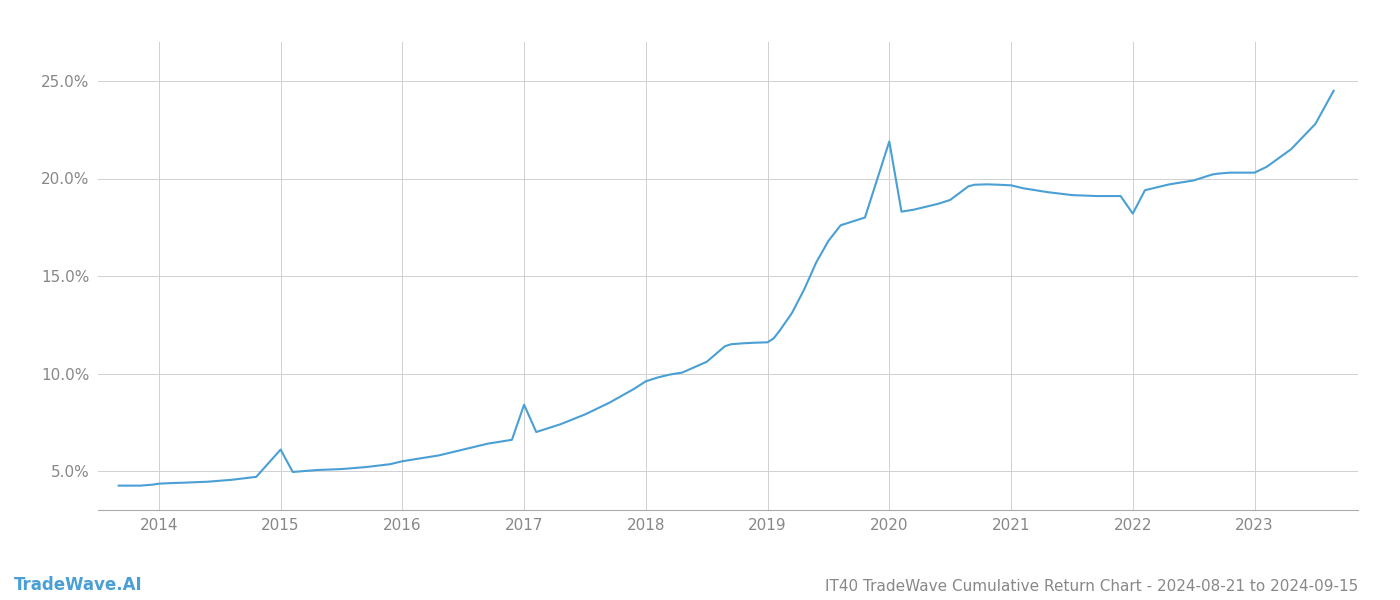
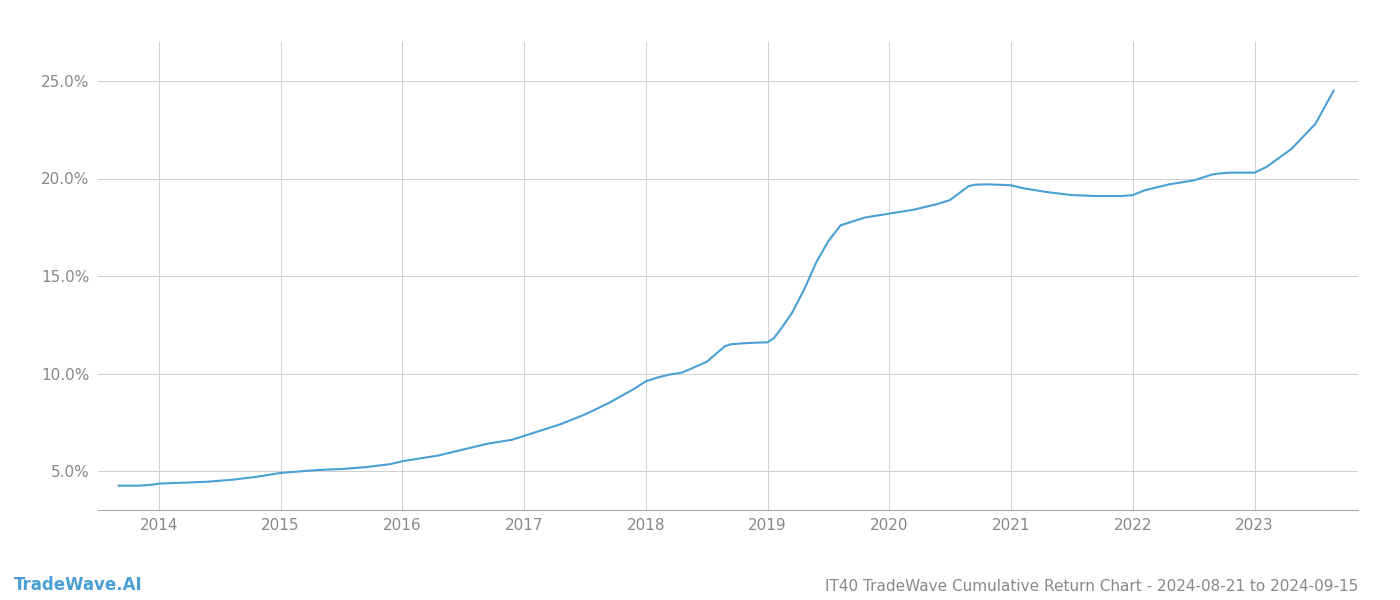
2015: 6.1% -> 4.9%
2017: 8.4% -> 6.8%
2020: 21.9% -> 18.2%
2022: 18.2% -> 19.2%
